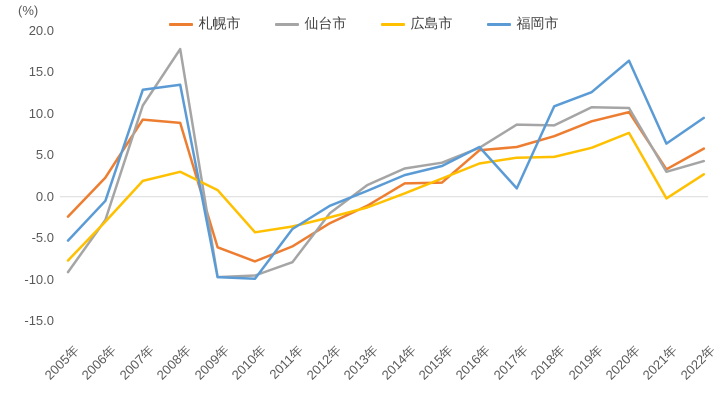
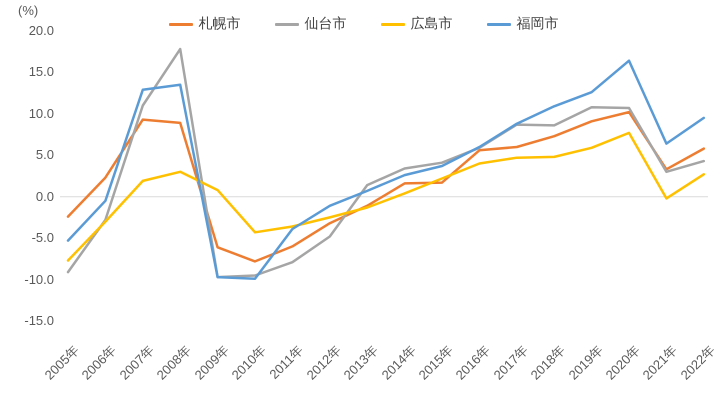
仙台市/2012年: -2 -> -5
福岡市/2017年: 1 -> 9
